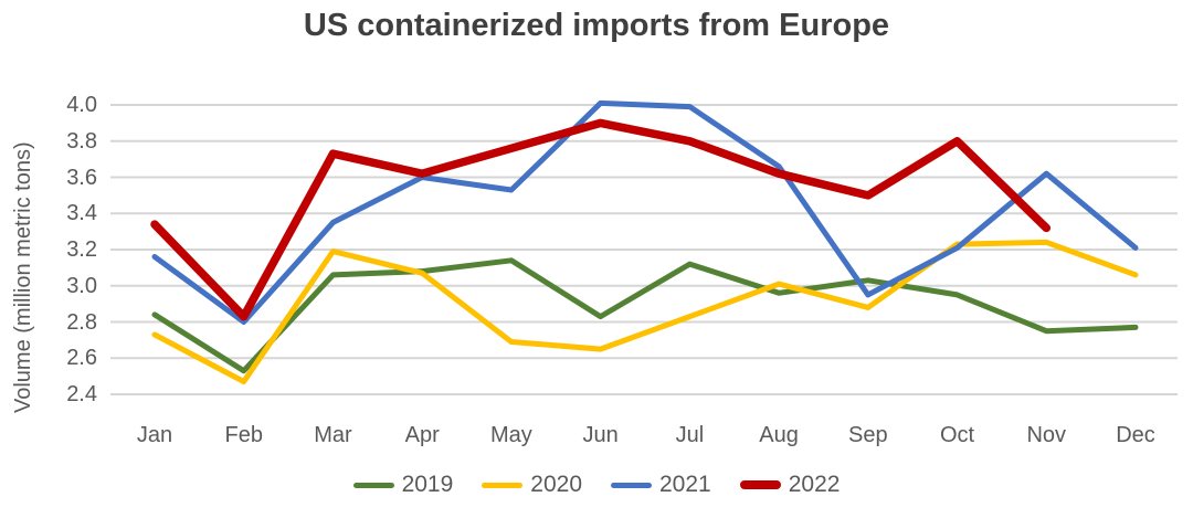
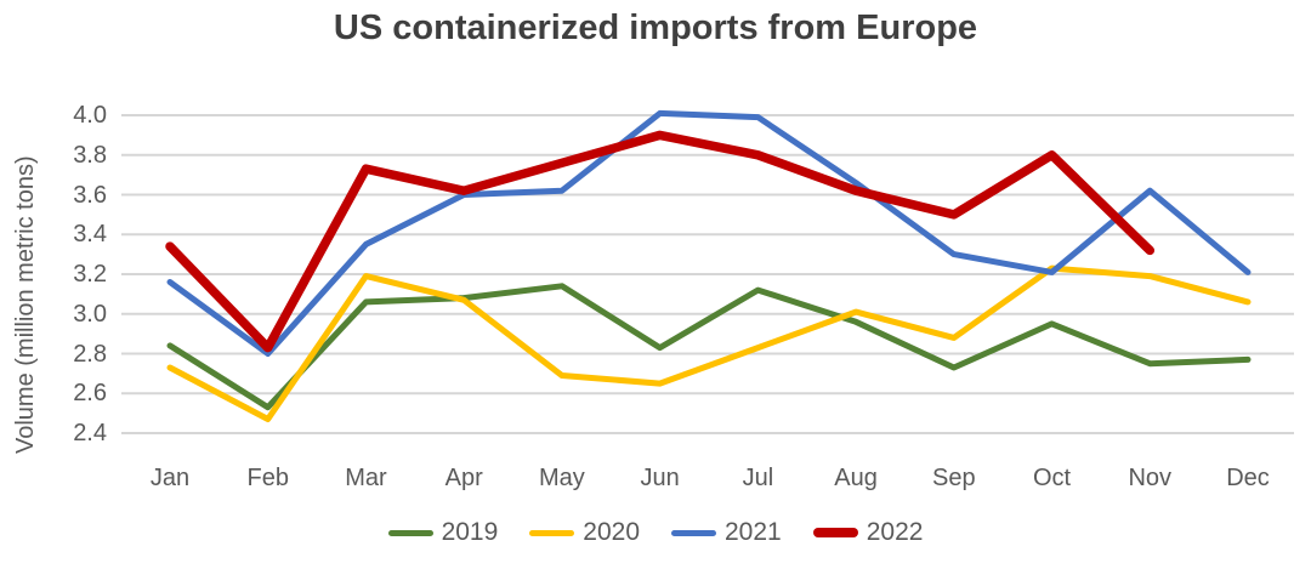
2021/May: 3.53 -> 3.62
2019/Sep: 3.03 -> 2.73
2021/Sep: 2.95 -> 3.30
2020/Nov: 3.24 -> 3.19
